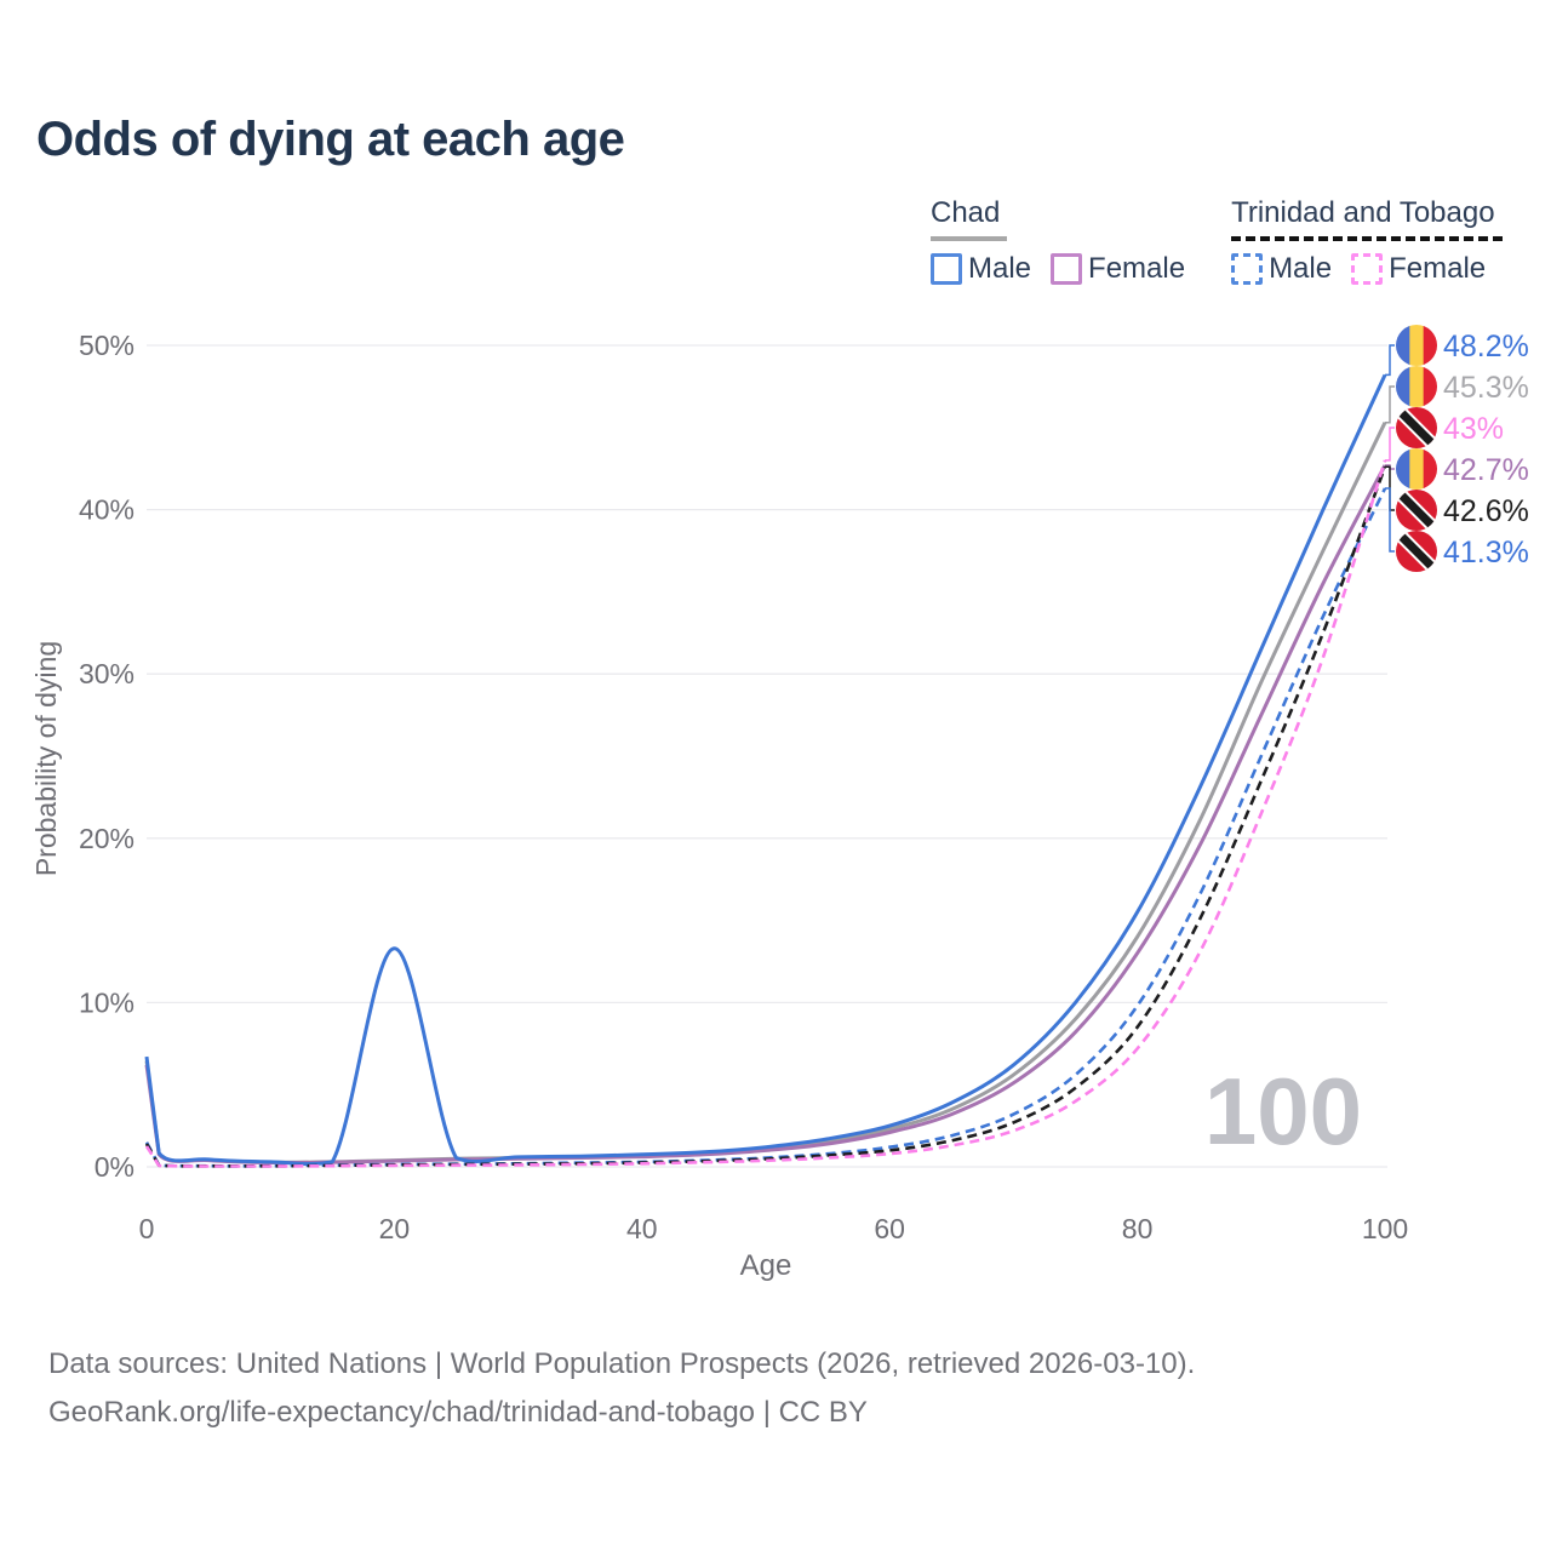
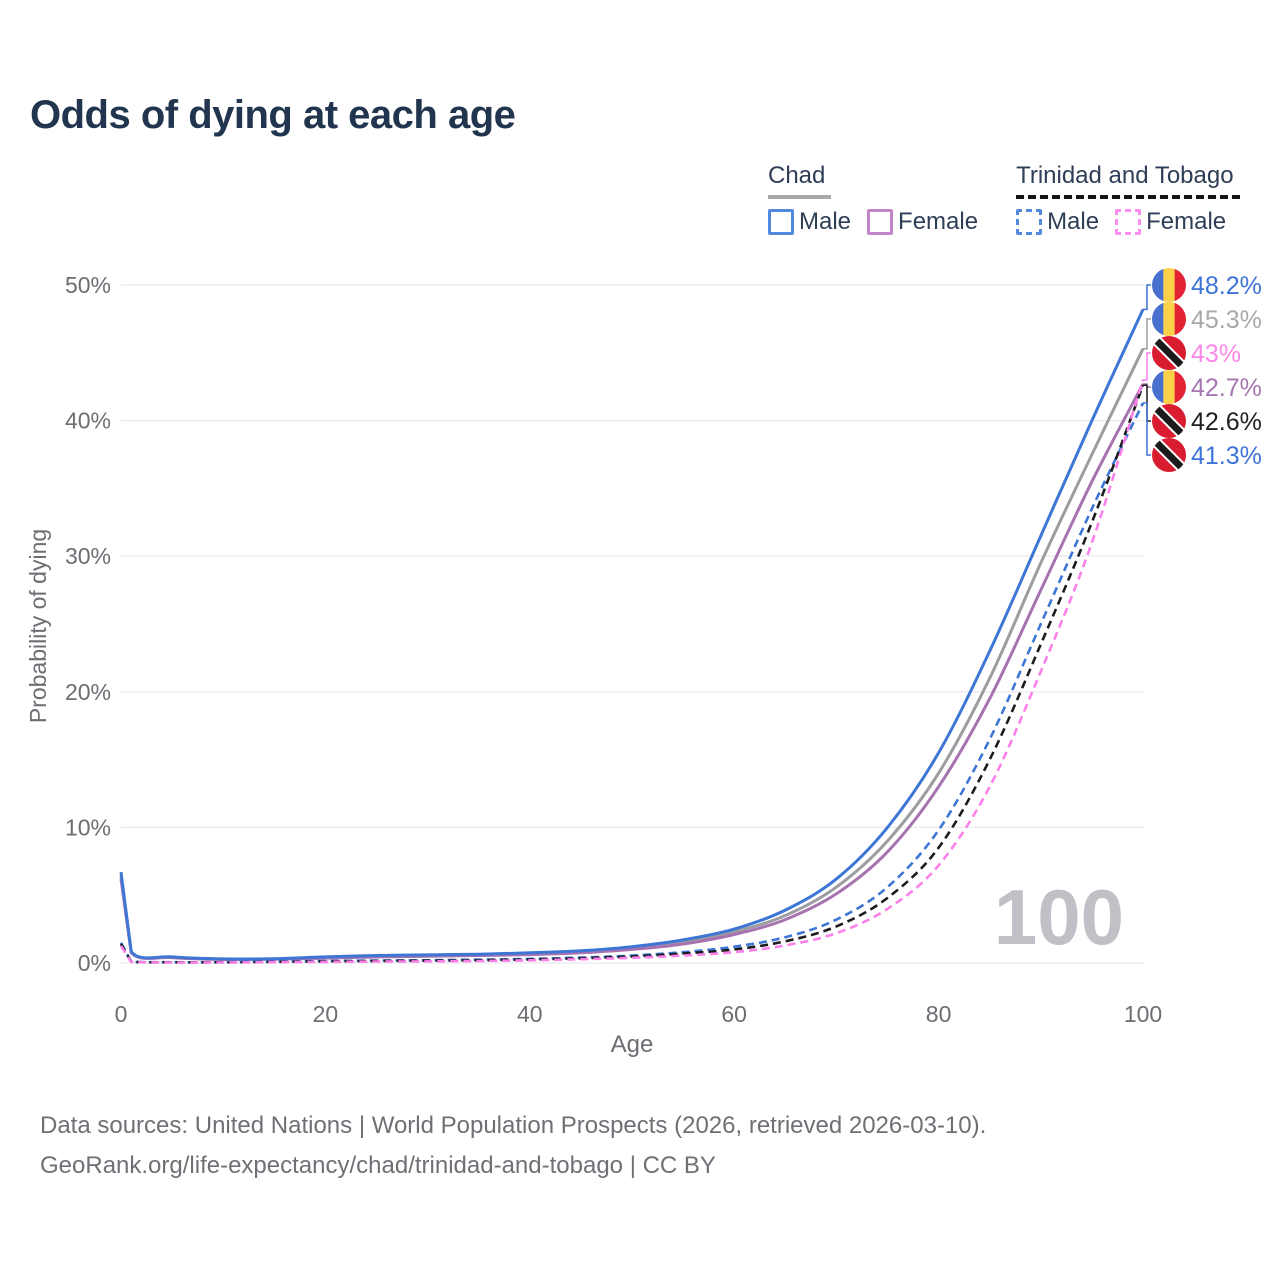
Chad Male/20: 13.3% -> 0.5%
